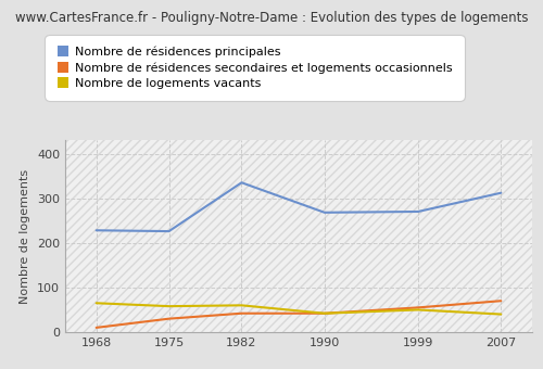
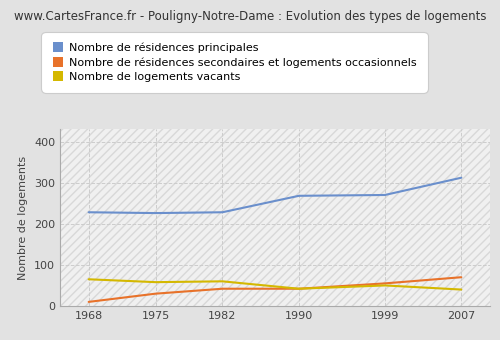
Nombre de résidences principales/1982: 335 -> 228
